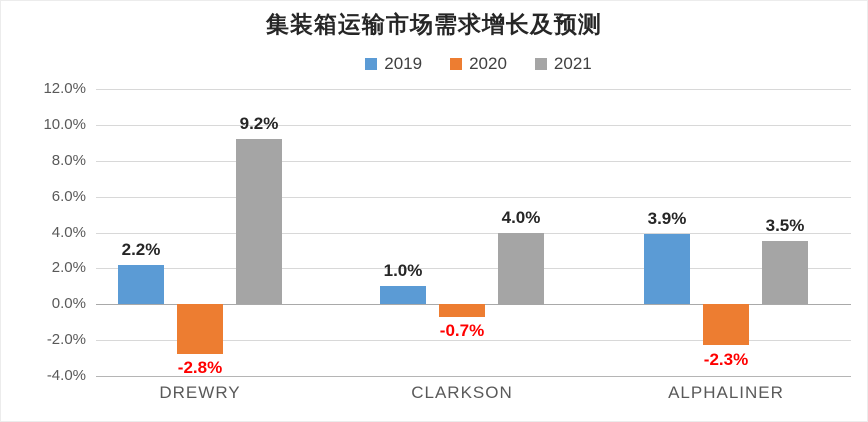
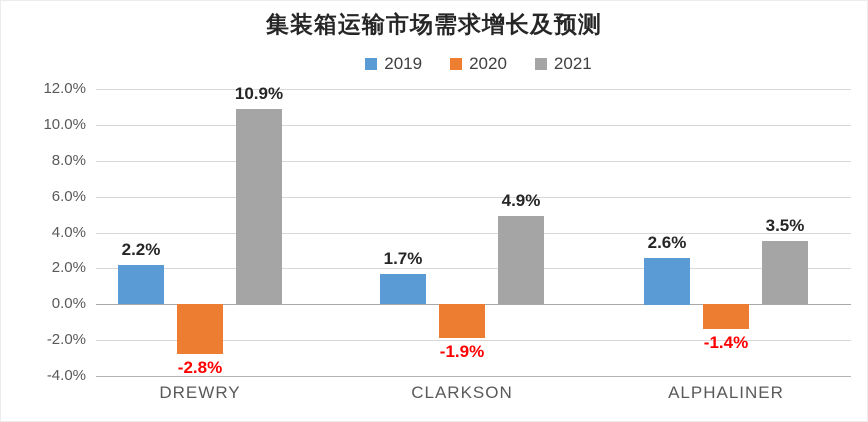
2021/DREWRY: 9.2% -> 10.9%
2019/CLARKSON: 1.0% -> 1.7%
2020/CLARKSON: -0.7% -> -1.9%
2021/CLARKSON: 4.0% -> 4.9%
2019/ALPHALINER: 3.9% -> 2.6%
2020/ALPHALINER: -2.3% -> -1.4%
